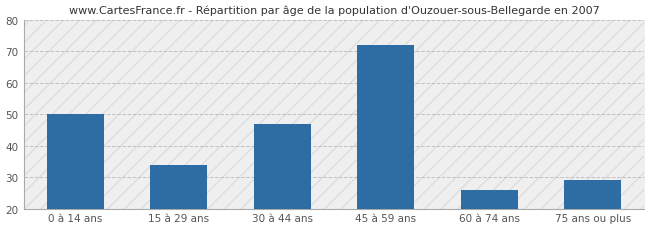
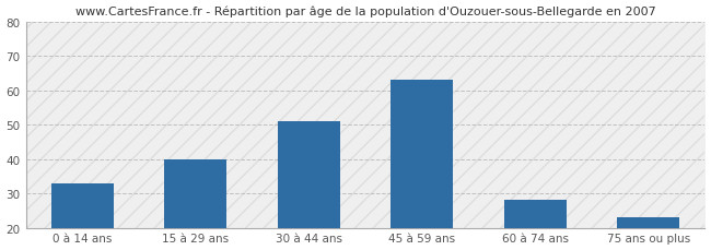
0 à 14 ans: 50 -> 33
15 à 29 ans: 34 -> 40
30 à 44 ans: 47 -> 51
45 à 59 ans: 72 -> 63
60 à 74 ans: 26 -> 28
75 ans ou plus: 29 -> 23
